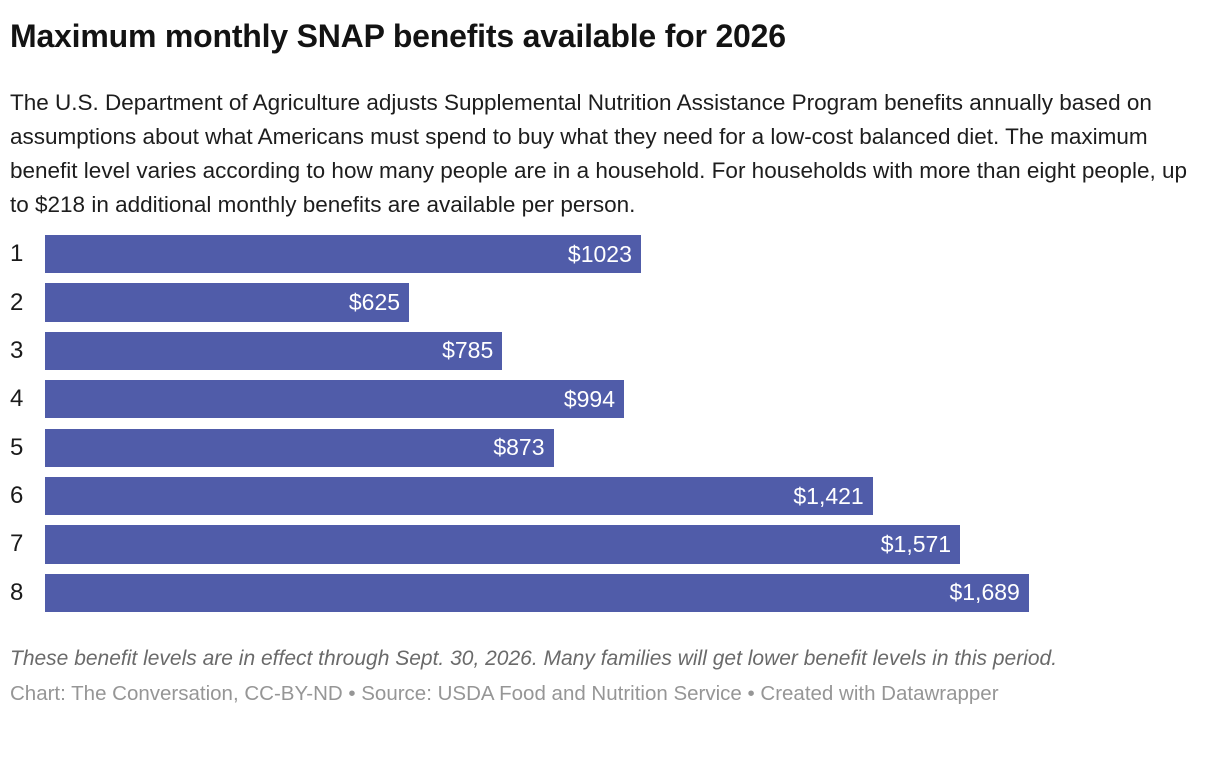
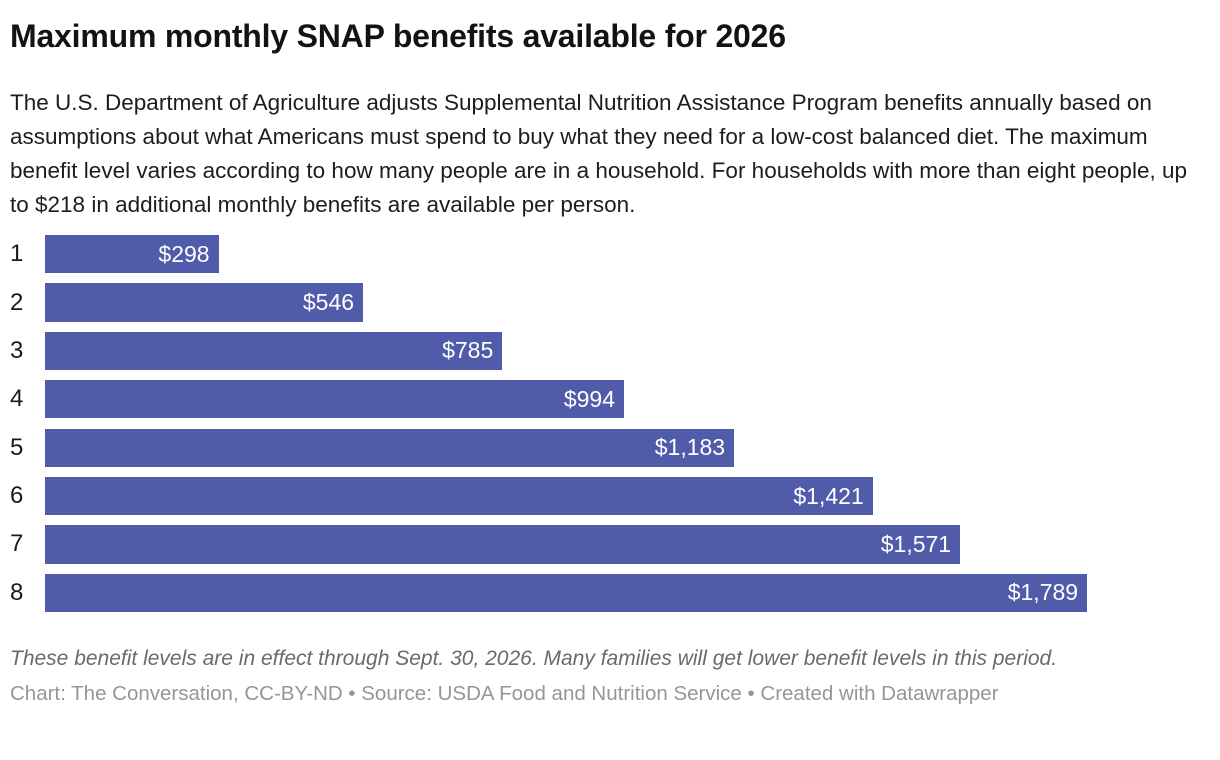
1: $1023 -> $298
2: $625 -> $546
5: $873 -> $1,183
8: $1,689 -> $1,789
